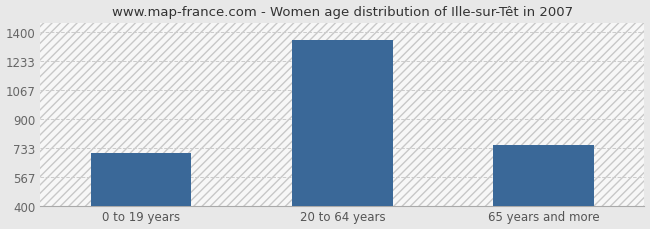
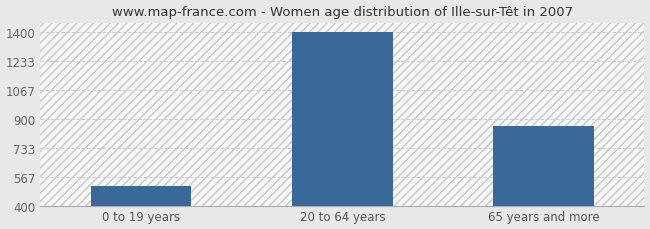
0 to 19 years: 700 -> 510
20 to 64 years: 1350 -> 1400
65 years and more: 750 -> 860
